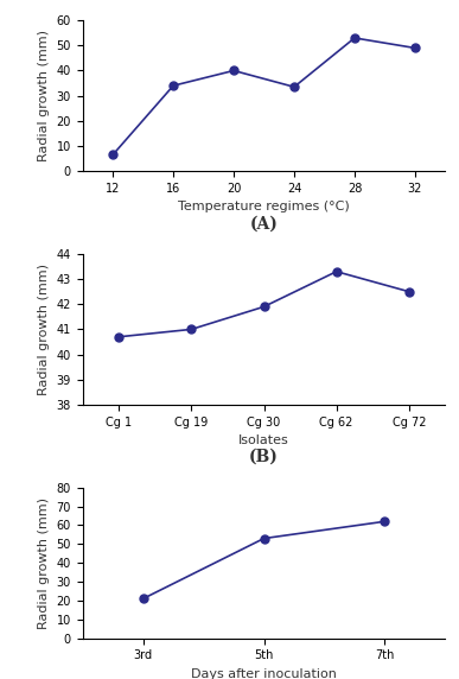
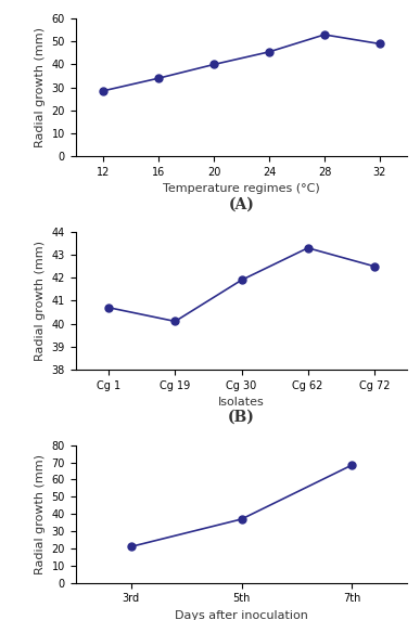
12: 6.5 -> 28.5
24: 33.5 -> 45.5
Cg 19: 41.0 -> 40.1
5th: 53 -> 37
7th: 62 -> 68
